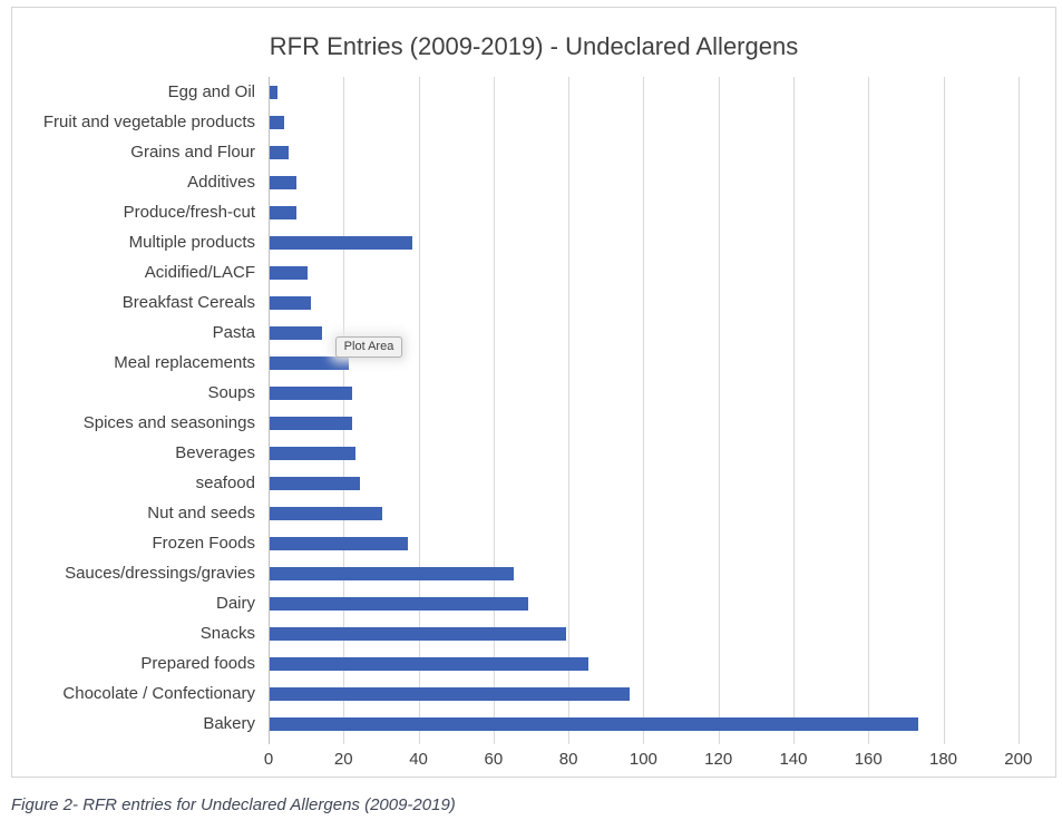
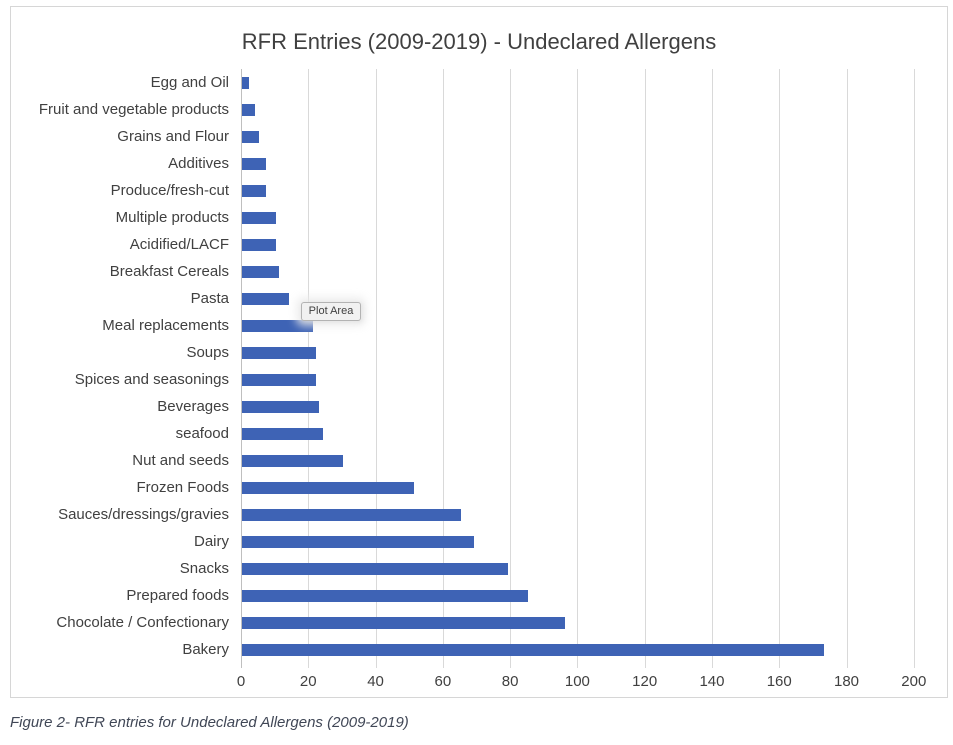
Multiple products: 38 -> 10
Frozen Foods: 37 -> 51
